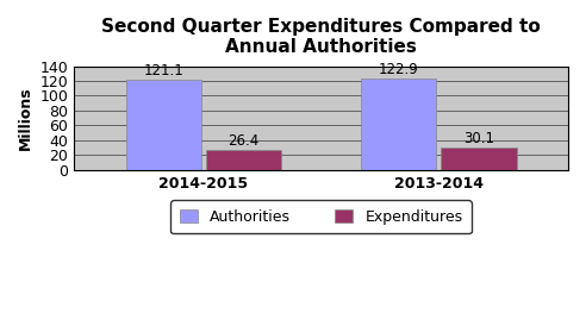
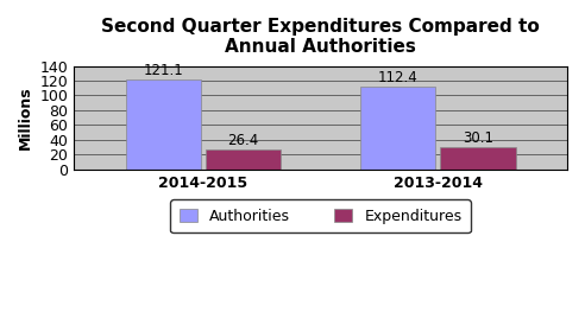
Authorities/2013-2014: 122.9 -> 112.4
